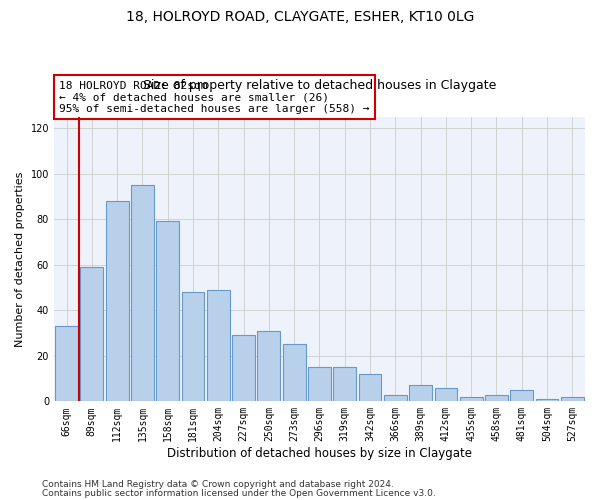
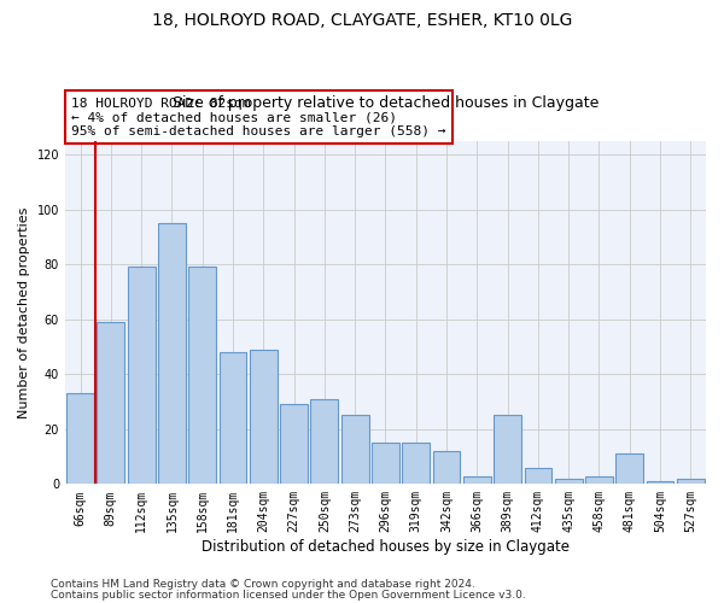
112sqm: 88 -> 79
389sqm: 7 -> 25
481sqm: 5 -> 11
